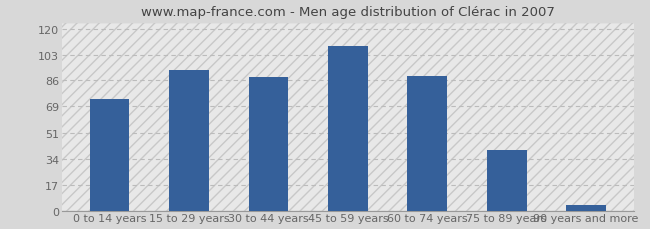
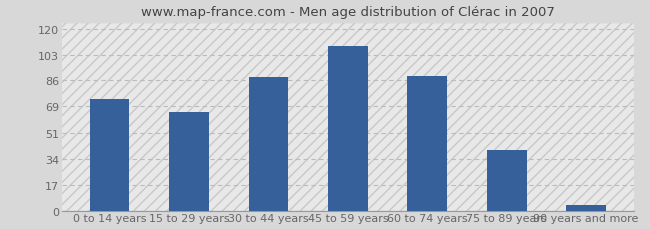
15 to 29 years: 93 -> 65
